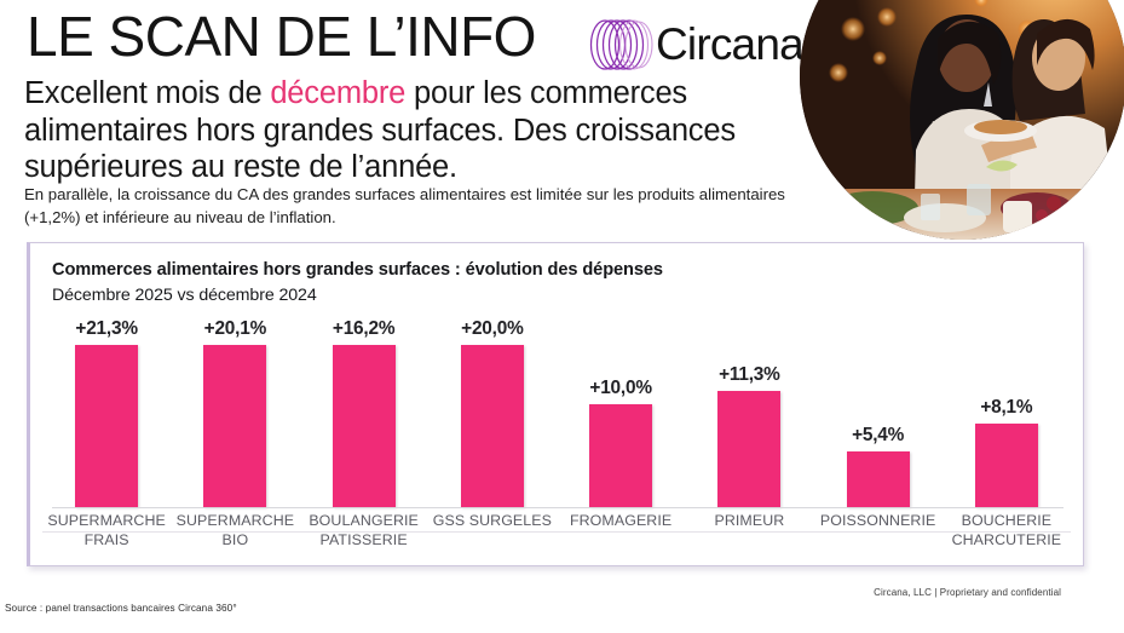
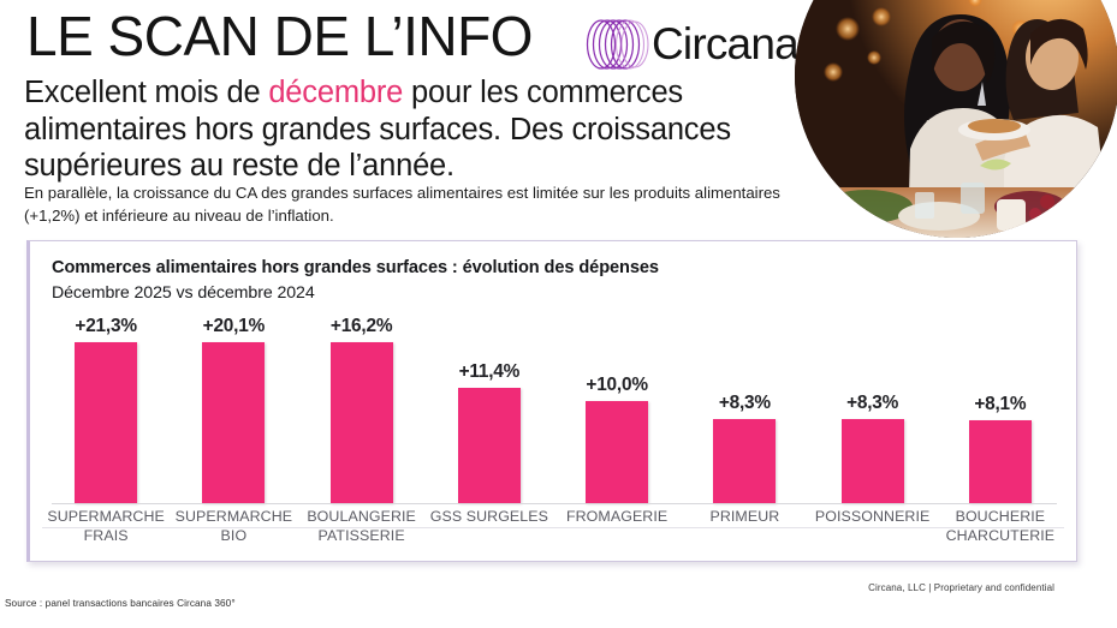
GSS SURGELES: +20,0% -> +11,4%
PRIMEUR: +11,3% -> +8,3%
POISSONNERIE: +5,4% -> +8,3%
